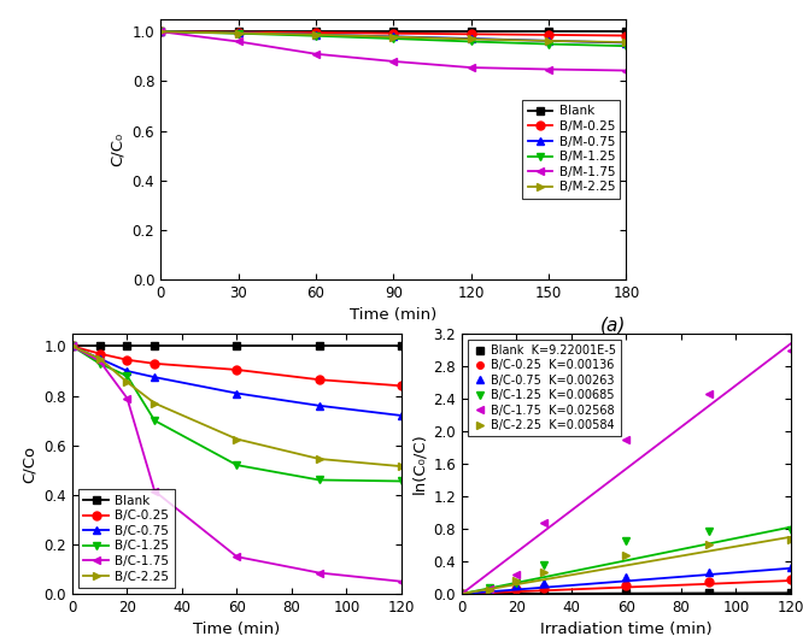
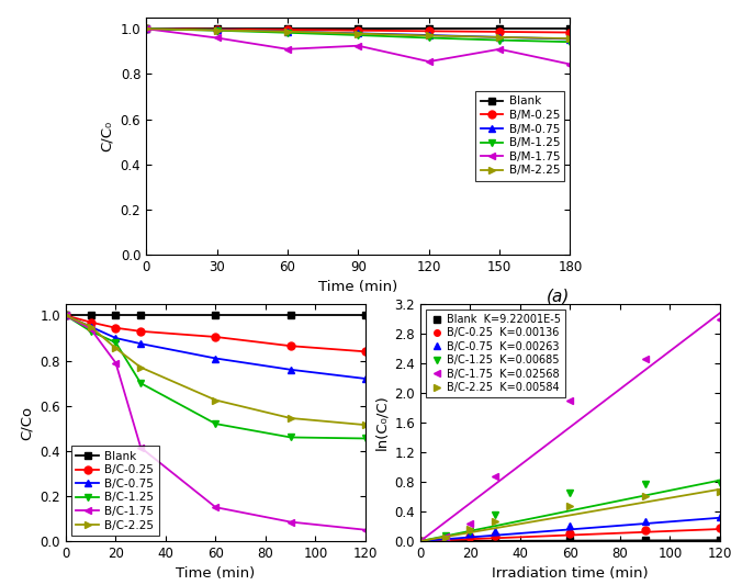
B/M-1.75/90: 0.880 -> 0.925
B/M-1.75/150: 0.848 -> 0.910
